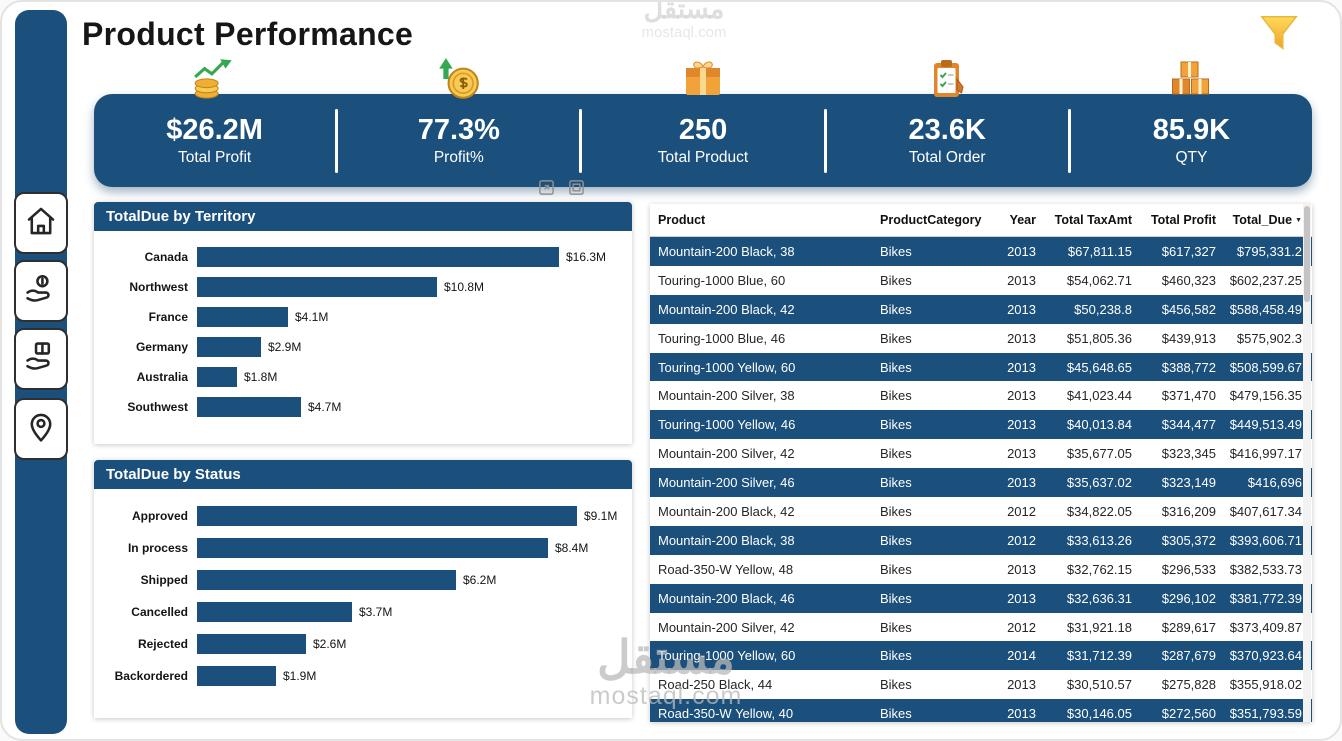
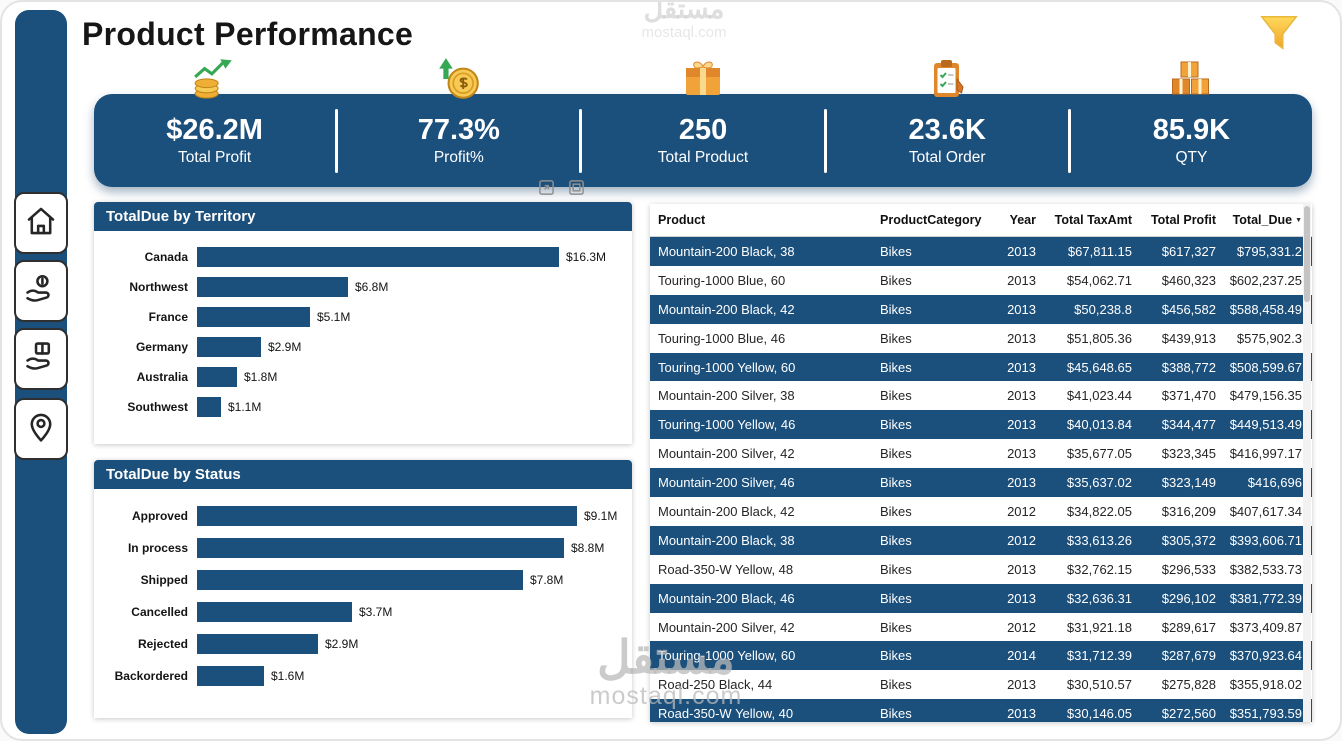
TotalDue by Territory/Northwest: $10.8M -> $6.8M
TotalDue by Territory/France: $4.1M -> $5.1M
TotalDue by Territory/Southwest: $4.7M -> $1.1M
TotalDue by Status/In process: $8.4M -> $8.8M
TotalDue by Status/Shipped: $6.2M -> $7.8M
TotalDue by Status/Rejected: $2.6M -> $2.9M
TotalDue by Status/Backordered: $1.9M -> $1.6M
